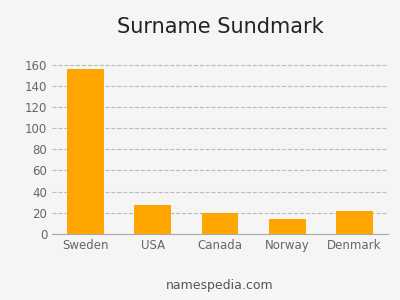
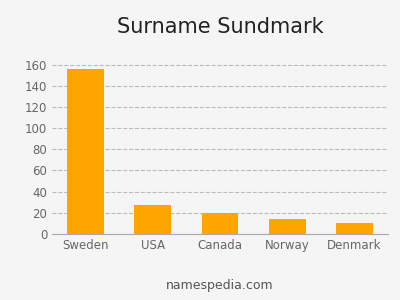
Denmark: 22 -> 10
